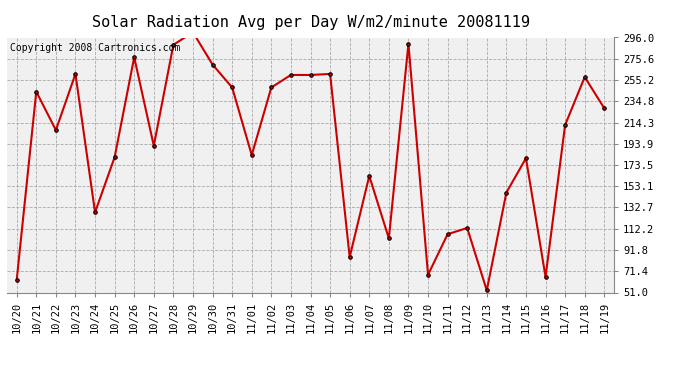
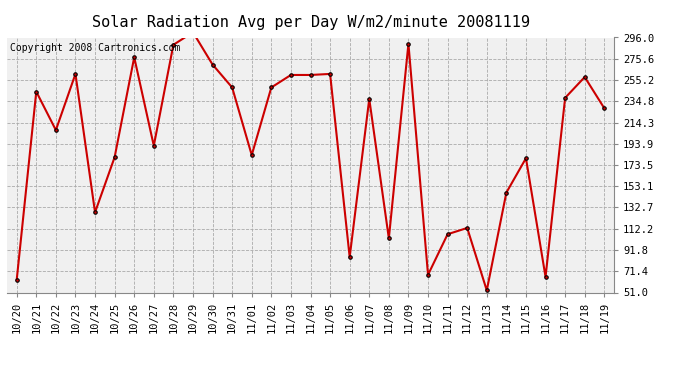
11/07: 163 -> 237
11/17: 212 -> 238
